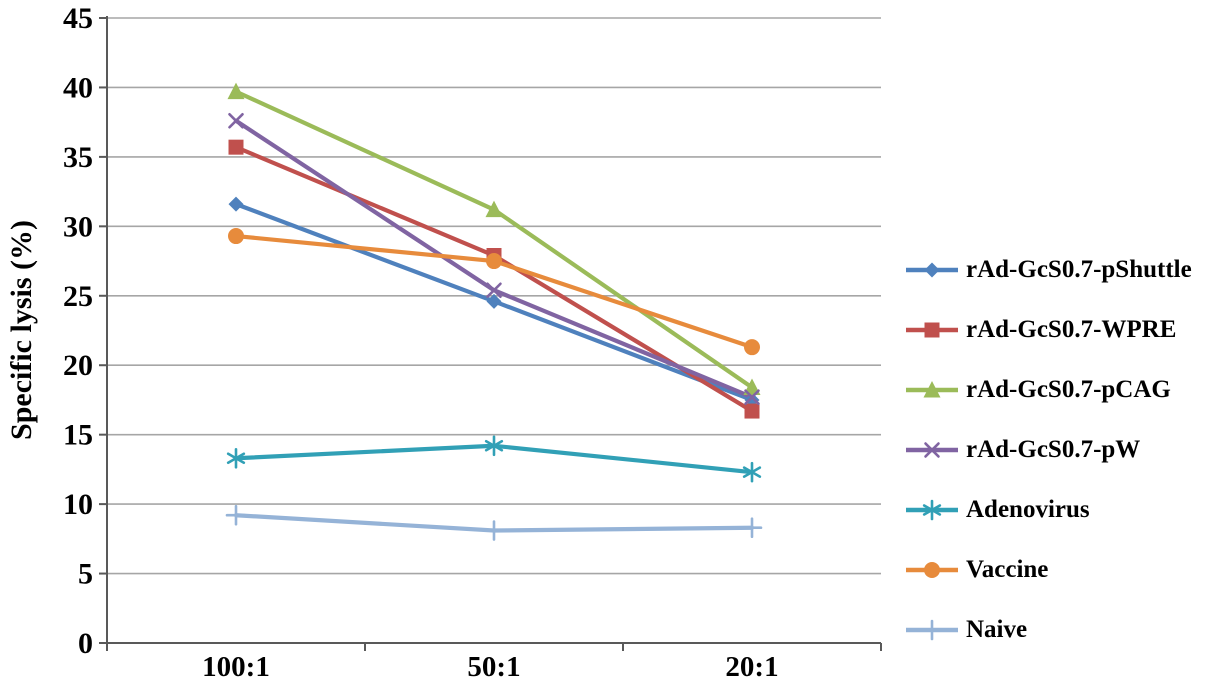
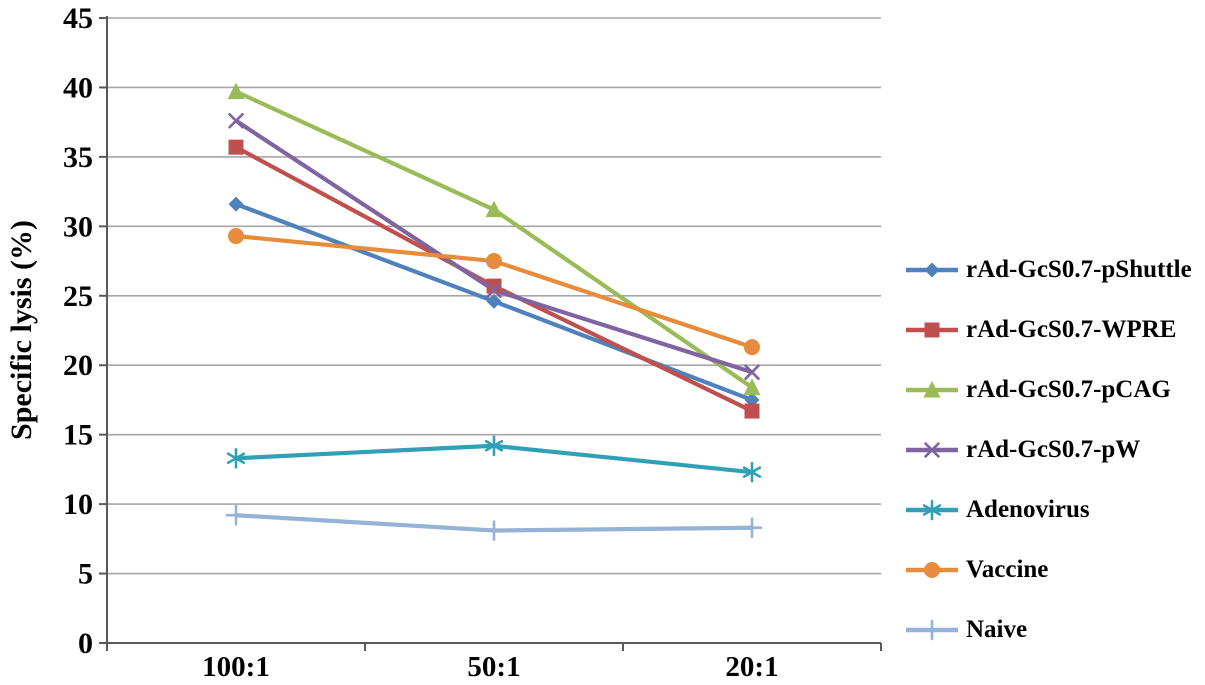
rAd-GcS0.7-WPRE/50:1: 27.9 -> 25.7
rAd-GcS0.7-pW/20:1: 17.7 -> 19.5
